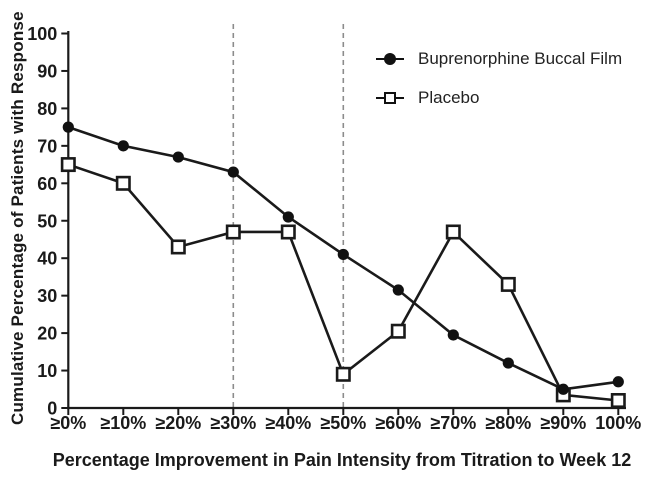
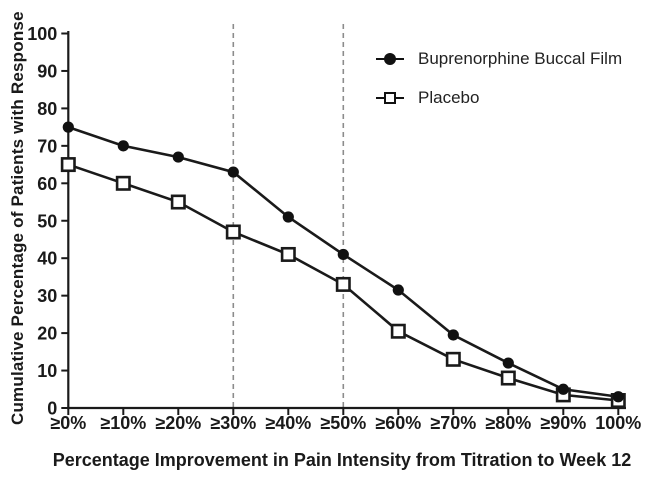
Placebo/≥20%: 43 -> 55
Placebo/≥40%: 47 -> 41
Placebo/≥50%: 9 -> 33
Placebo/≥70%: 47 -> 13
Placebo/≥80%: 33 -> 8
Buprenorphine Buccal Film/100%: 7 -> 3
